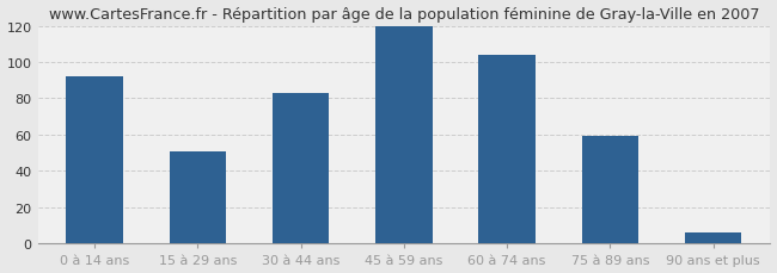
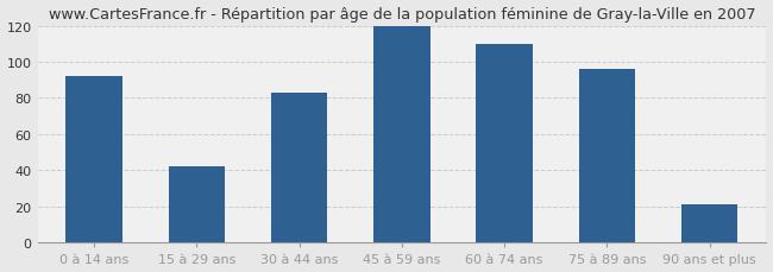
15 à 29 ans: 51 -> 42
60 à 74 ans: 104 -> 110
75 à 89 ans: 59 -> 96
90 ans et plus: 6 -> 21
